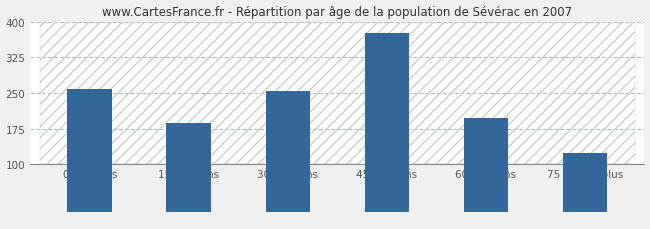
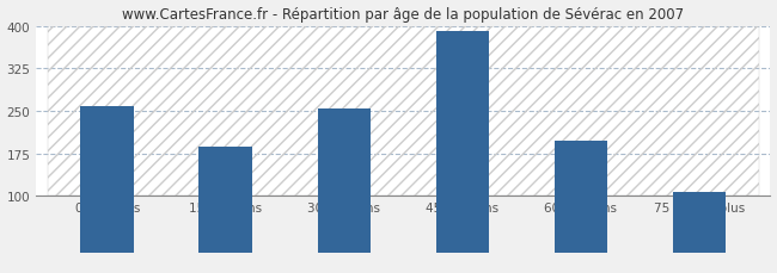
45 à 59 ans: 375 -> 390
75 ans ou plus: 125 -> 108
